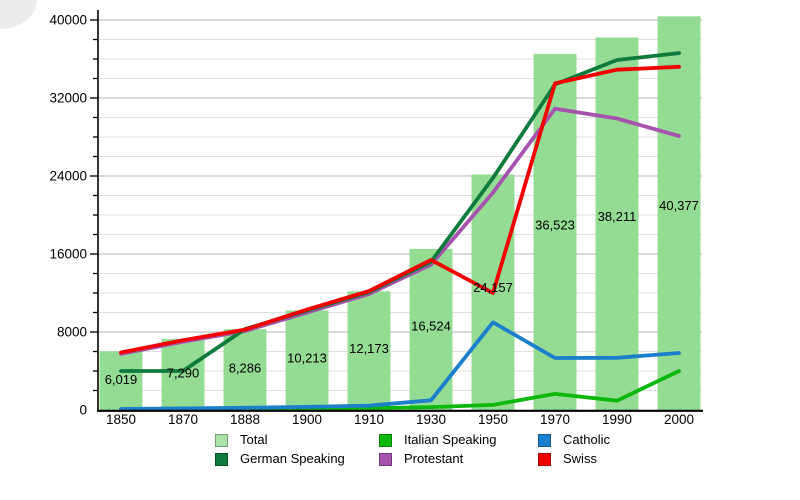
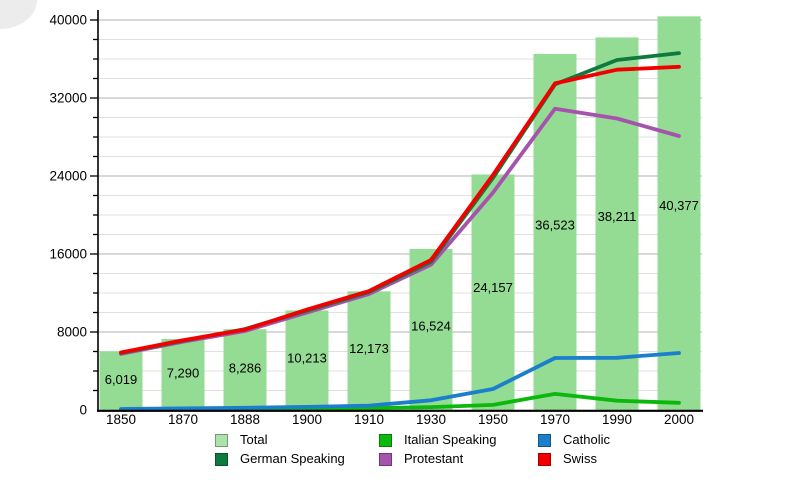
German Speaking/1850: 4000 -> 6000
German Speaking/1870: 4000 -> 7000
Catholic/1950: 9000 -> 2000
Swiss/1950: 12000 -> 24000
Italian Speaking/2000: 4000 -> 1000
